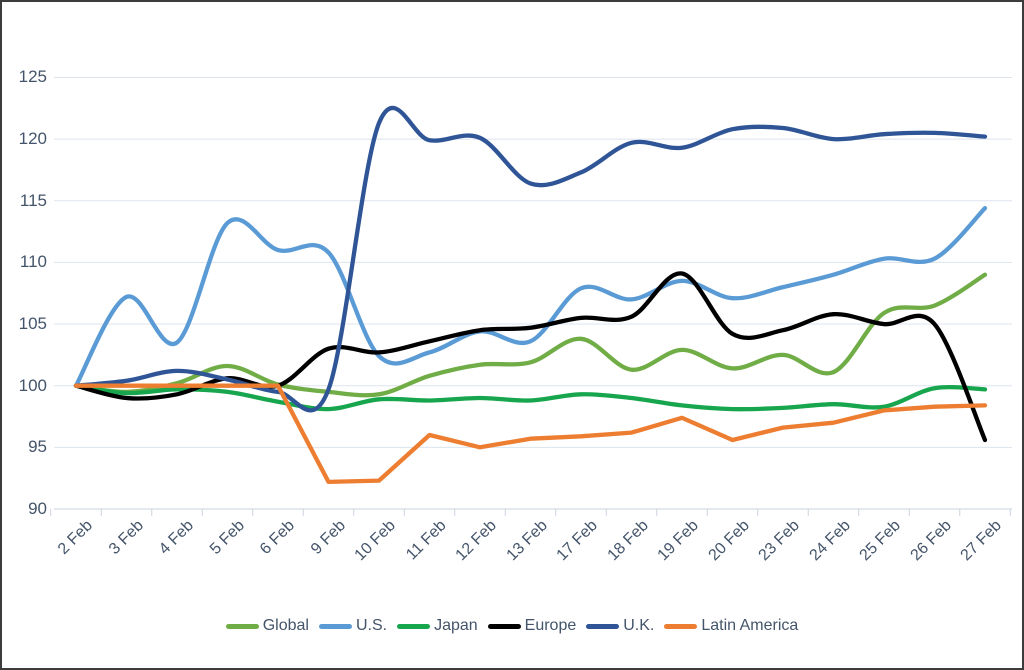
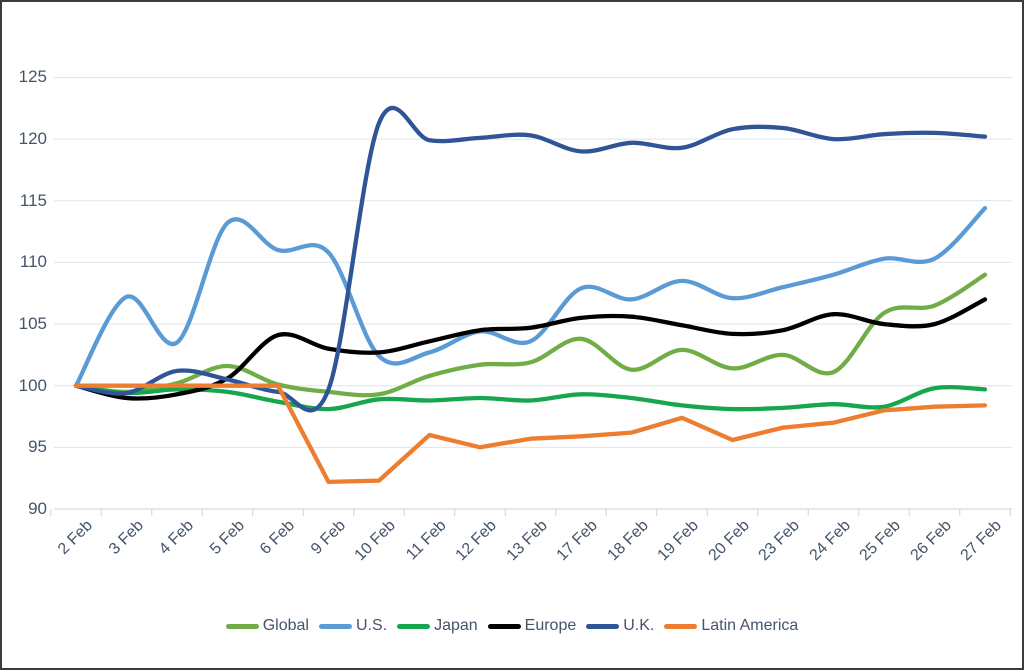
U.K./3 Feb: 100.4 -> 99.4
Europe/6 Feb: 100.0 -> 104.1
U.K./13 Feb: 116.4 -> 120.3
U.K./17 Feb: 117.3 -> 119.0
Europe/19 Feb: 109.1 -> 104.9
Europe/27 Feb: 95.6 -> 107.0
